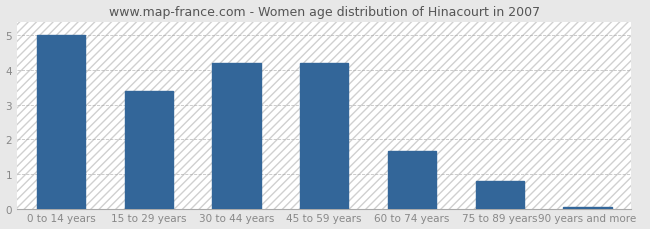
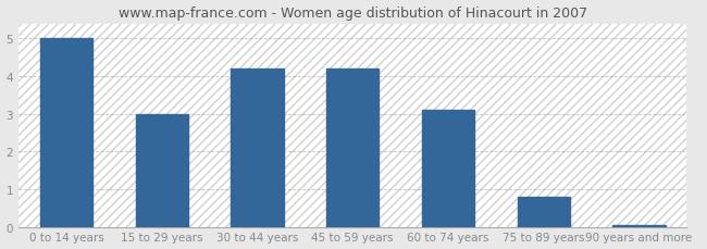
15 to 29 years: 3.40 -> 3.00
60 to 74 years: 1.65 -> 3.10
